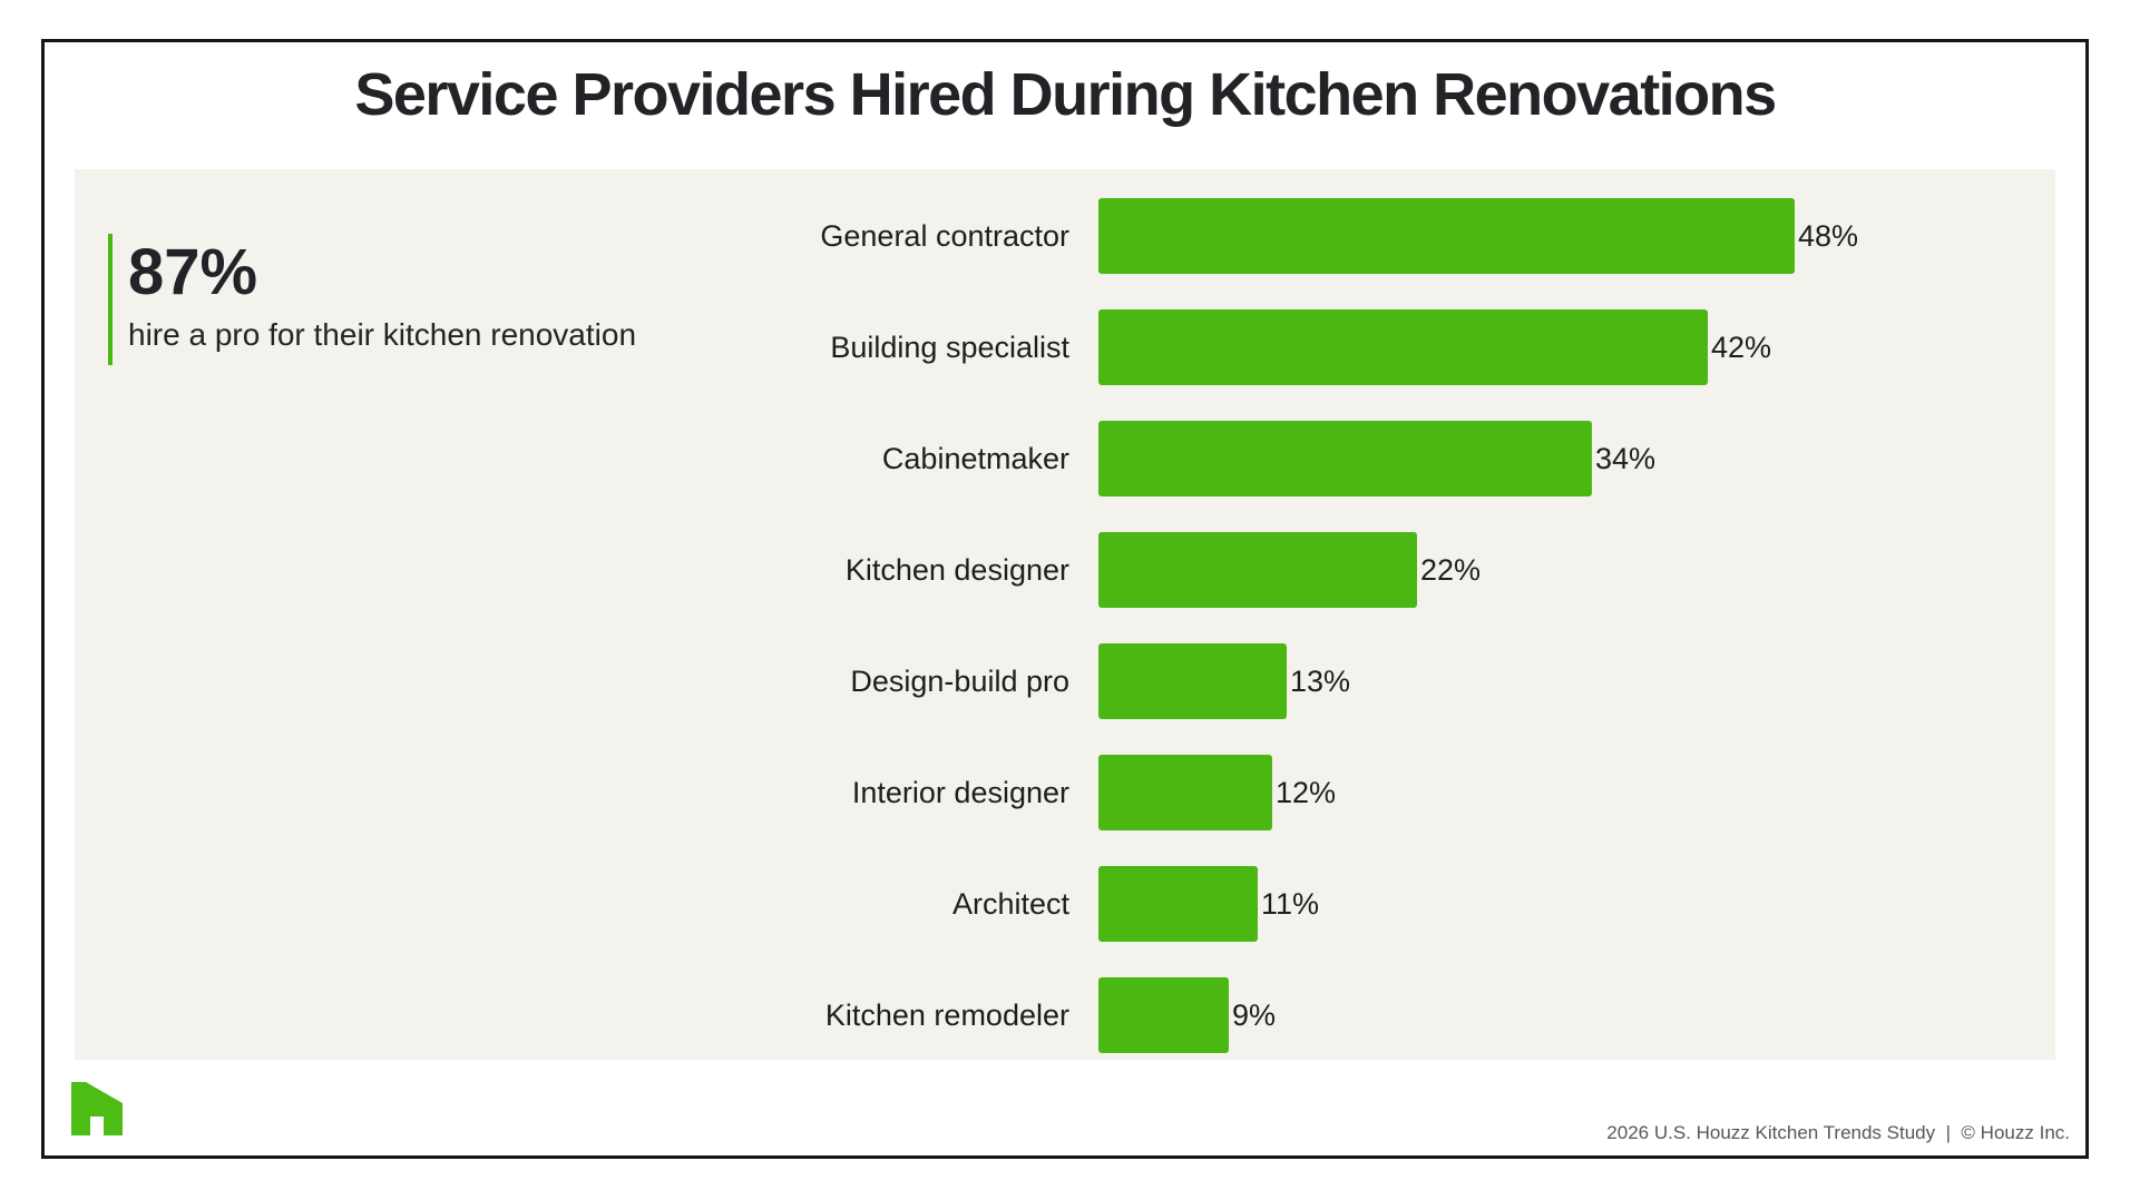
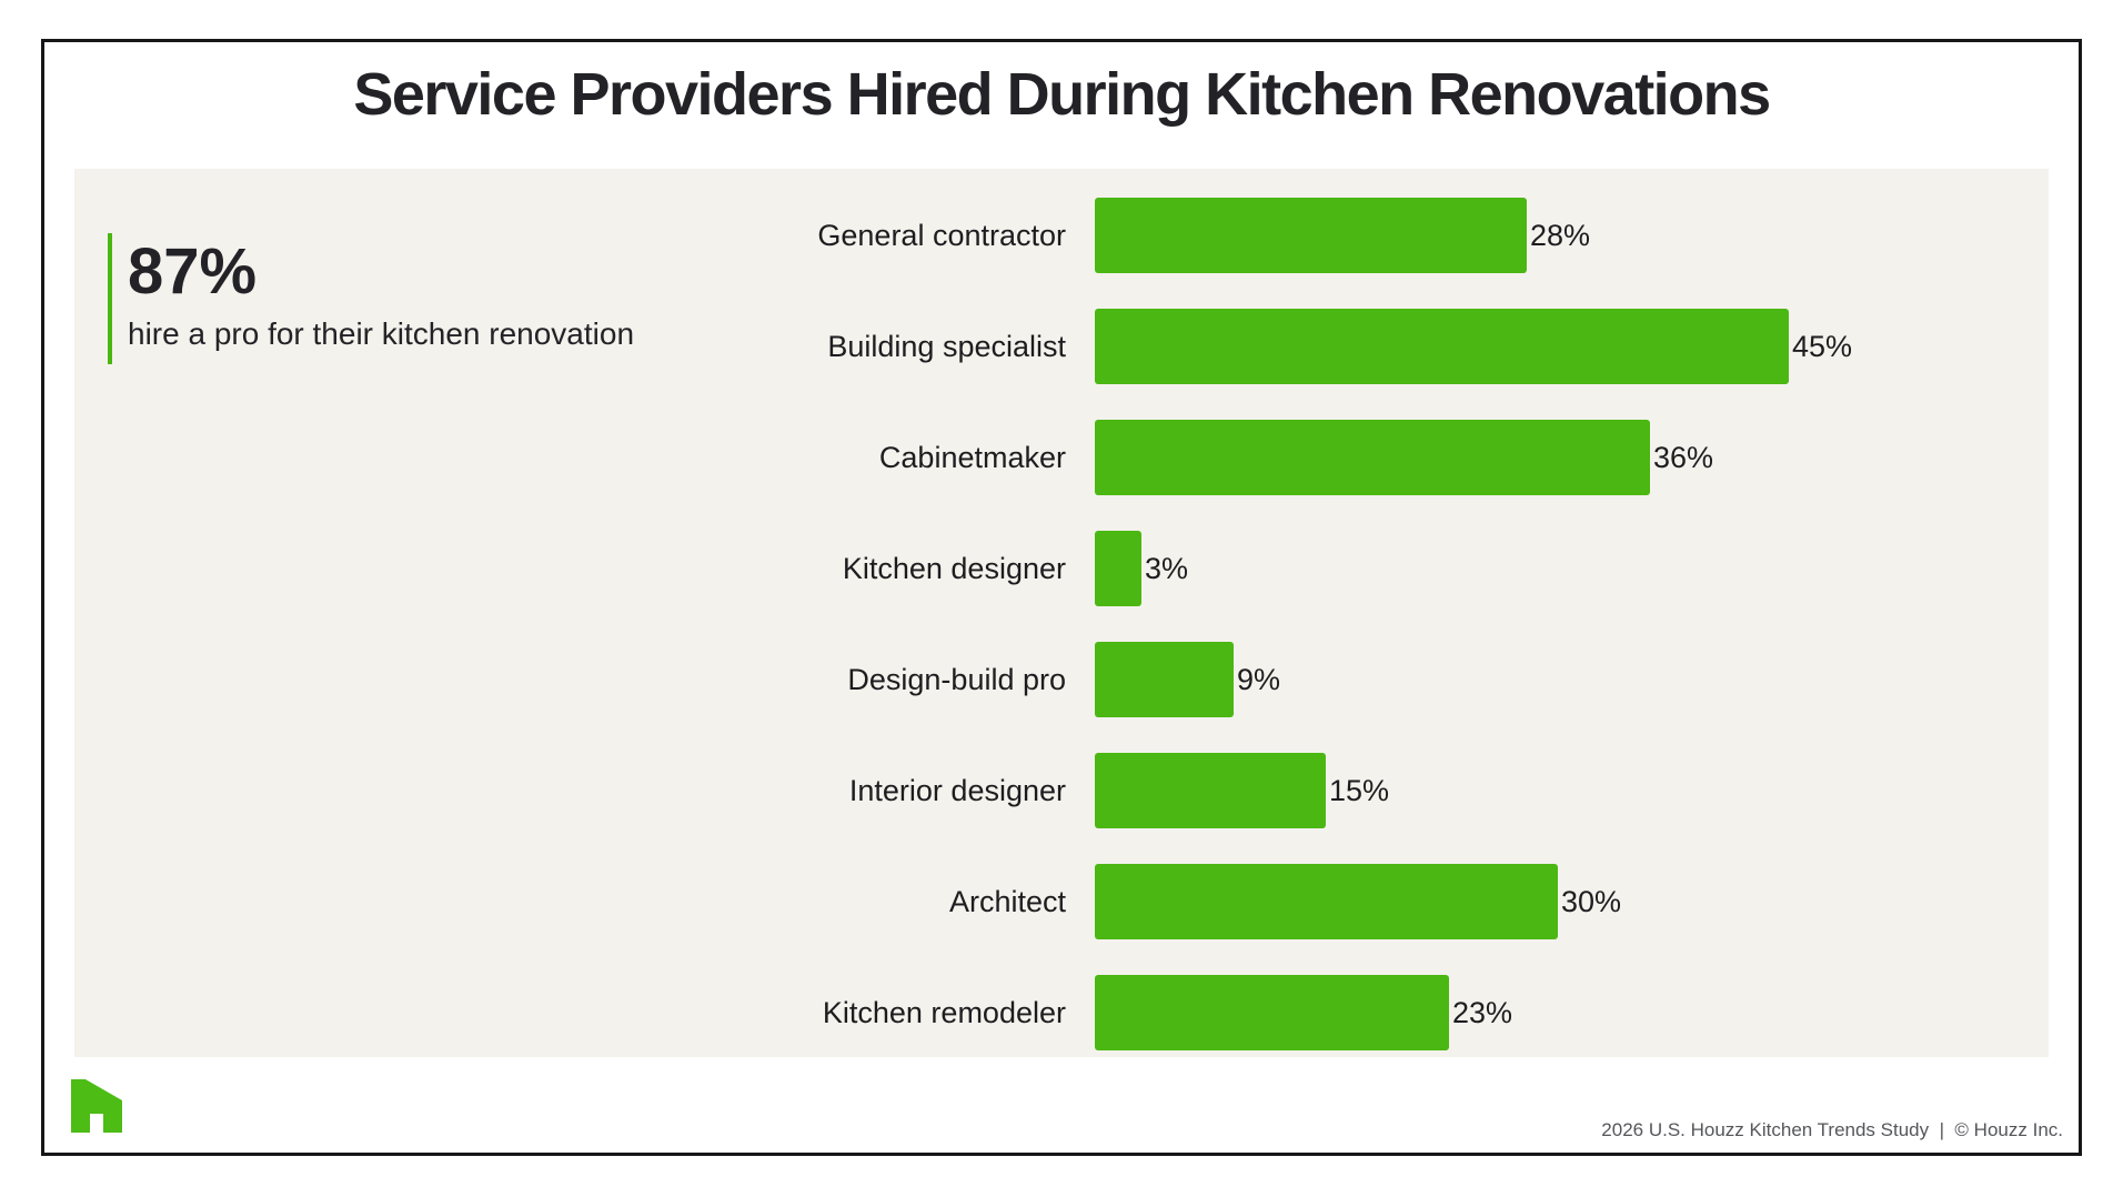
General contractor: 48% -> 28%
Building specialist: 42% -> 45%
Cabinetmaker: 34% -> 36%
Kitchen designer: 22% -> 3%
Design-build pro: 13% -> 9%
Interior designer: 12% -> 15%
Architect: 11% -> 30%
Kitchen remodeler: 9% -> 23%
